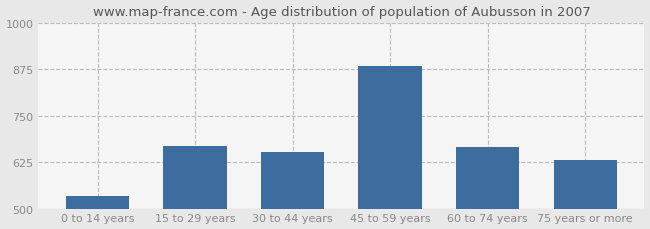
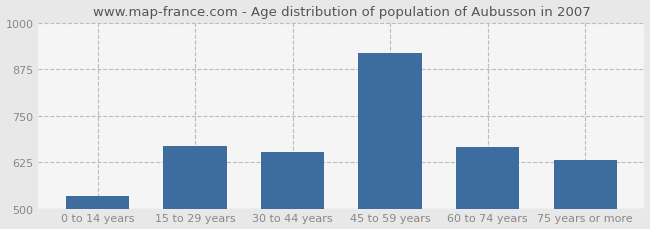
45 to 59 years: 883 -> 920
